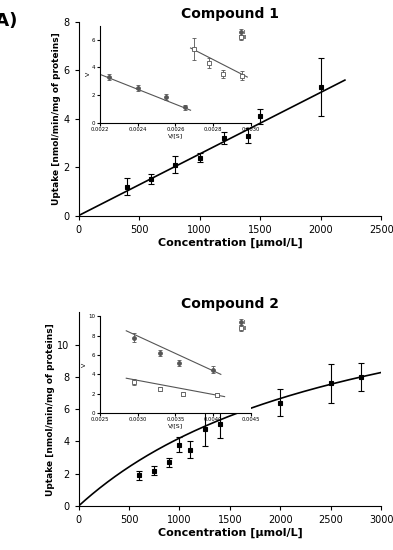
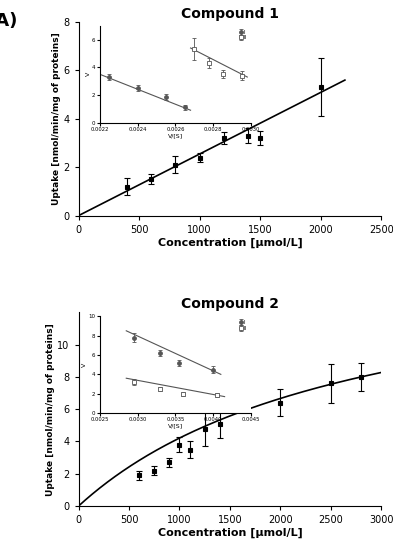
Compound 1/1500: 4.1 -> 3.2
